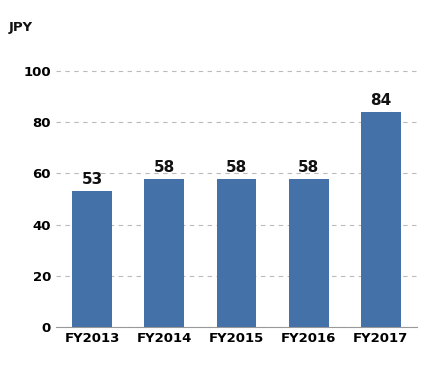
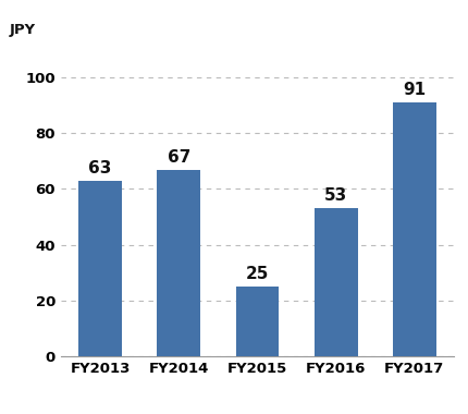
FY2013: 53 -> 63
FY2014: 58 -> 67
FY2015: 58 -> 25
FY2016: 58 -> 53
FY2017: 84 -> 91
